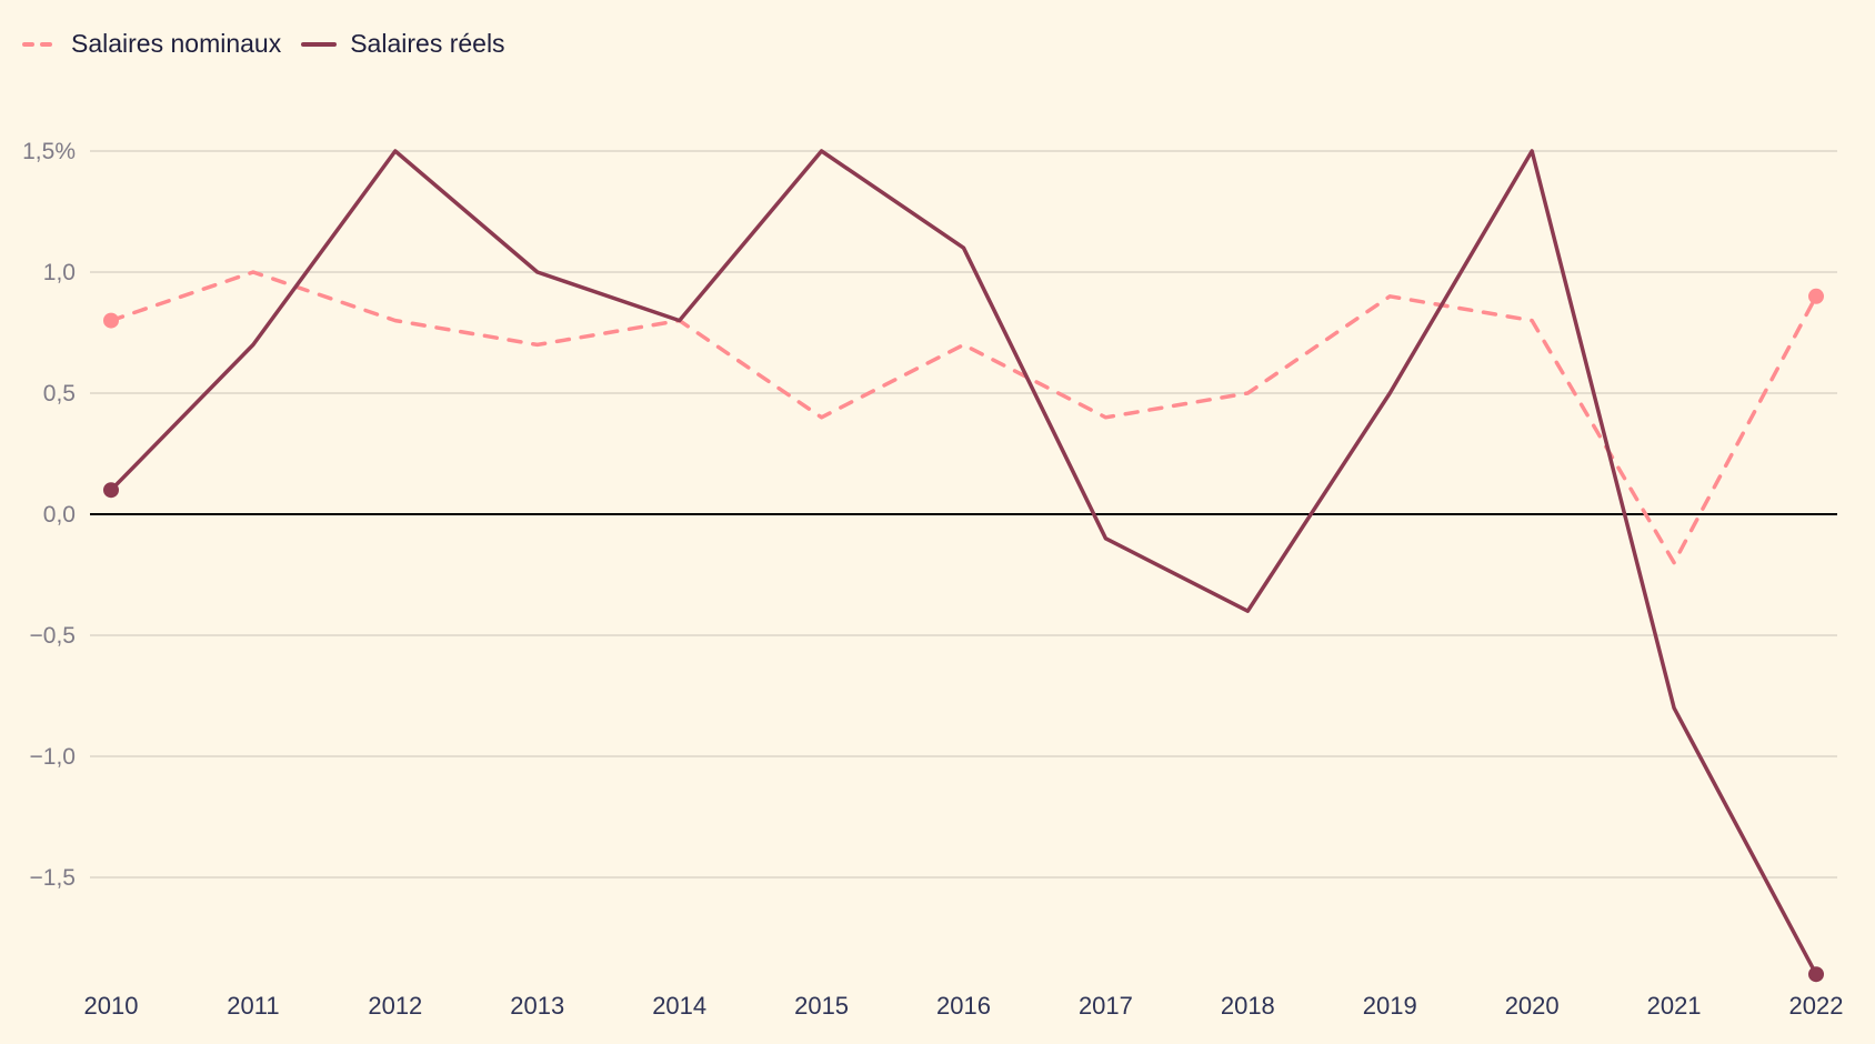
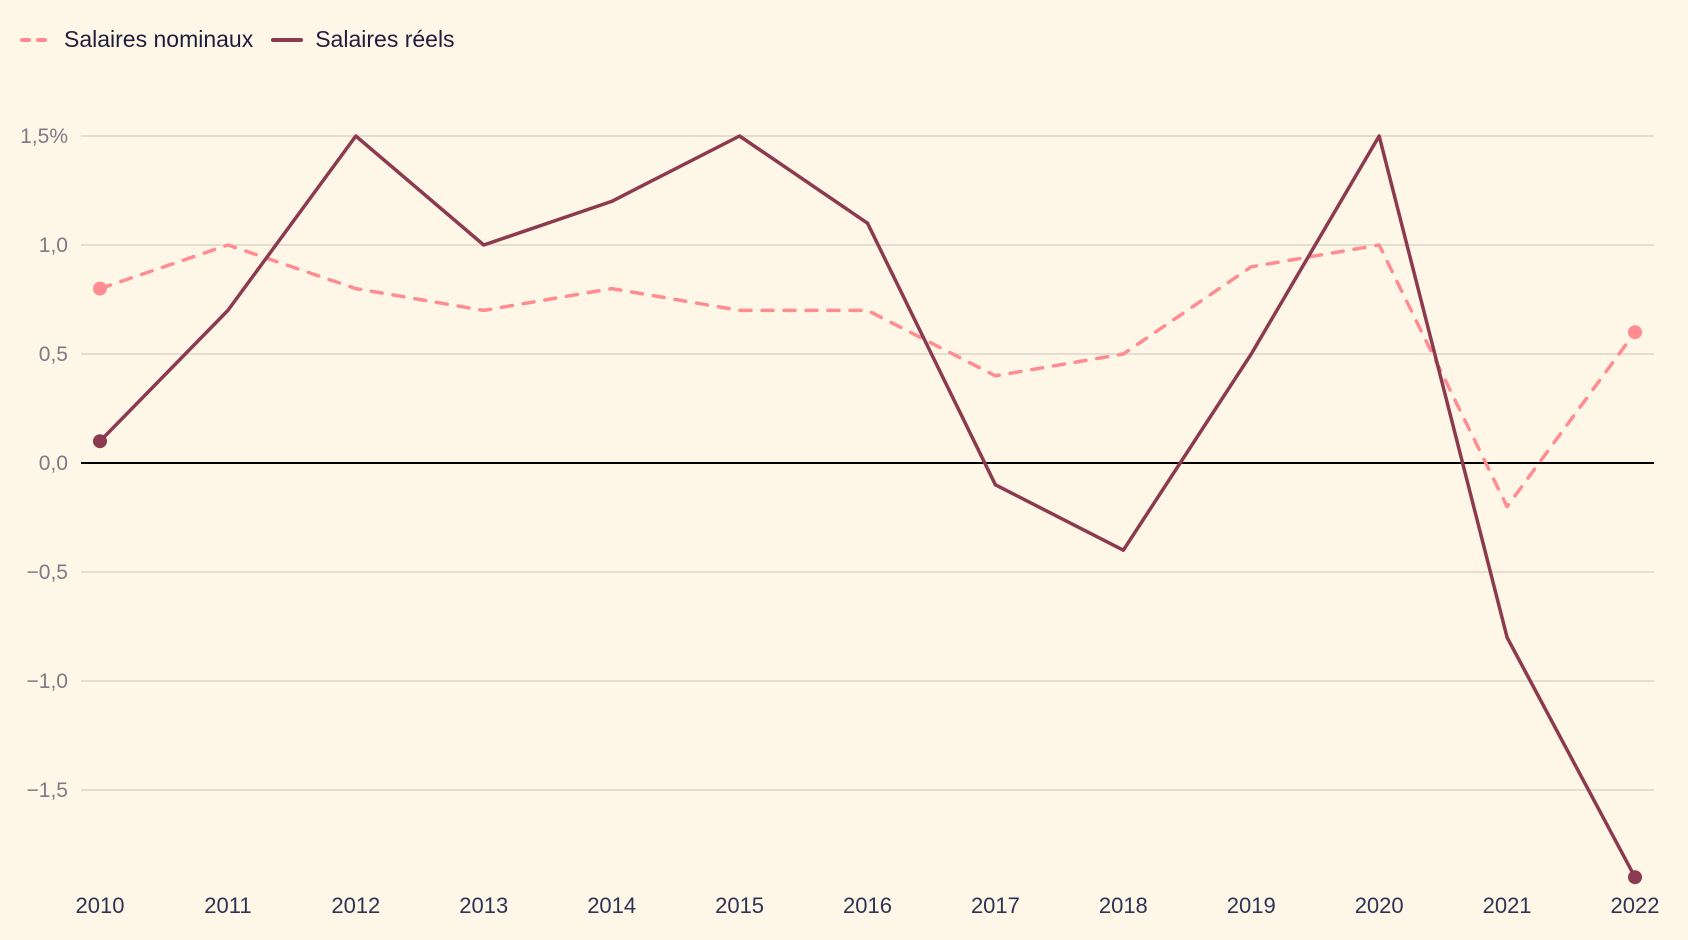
Salaires réels/2014: 0,8% -> 1,2%
Salaires nominaux/2015: 0,4% -> 0,7%
Salaires nominaux/2020: 0,8% -> 1,0%
Salaires nominaux/2022: 0,9% -> 0,6%
